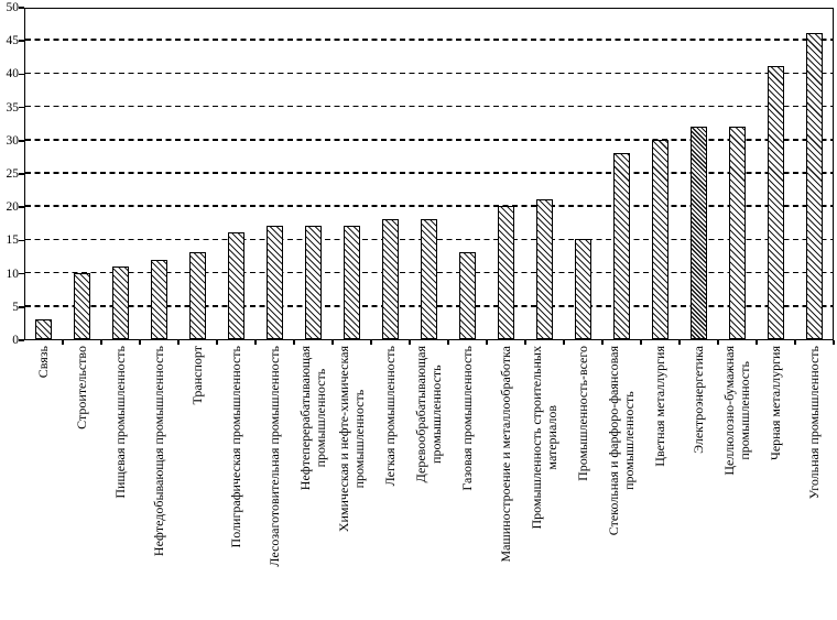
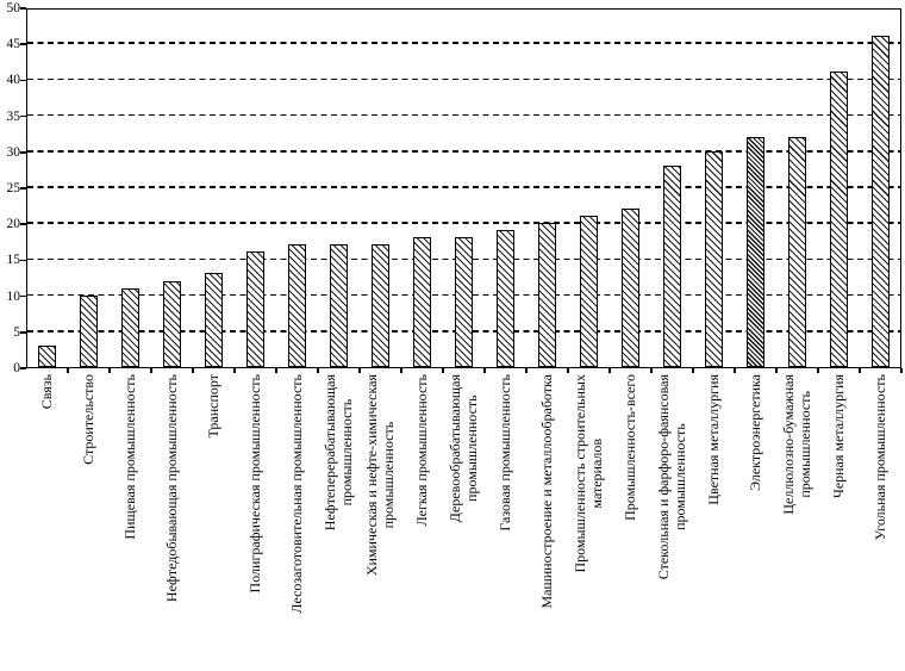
Газовая промышленность: 13 -> 19
Промышленность-всего: 15 -> 22
